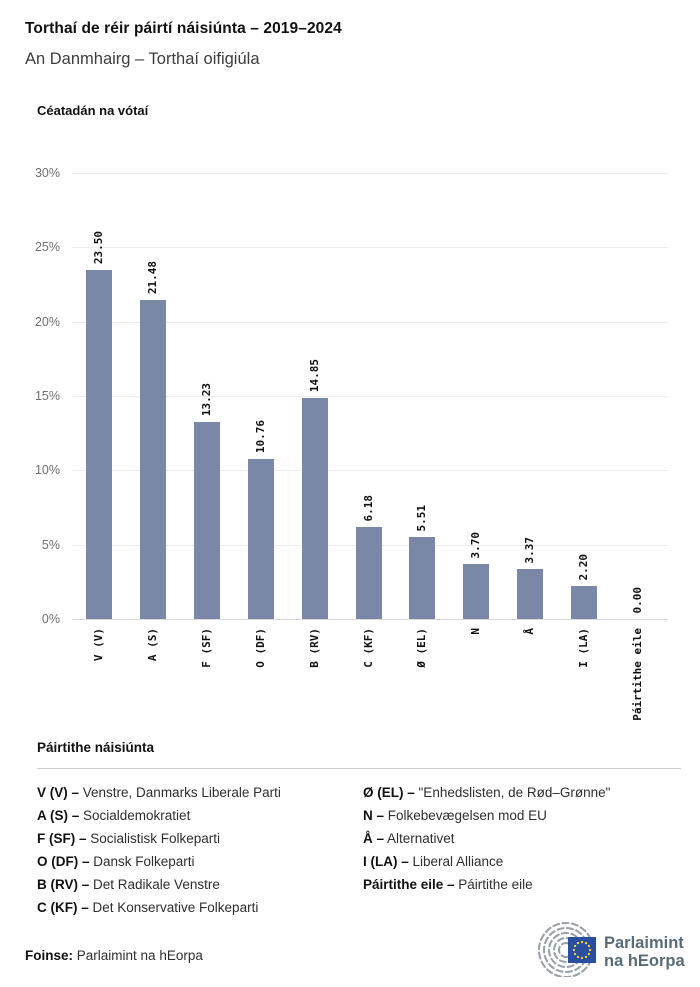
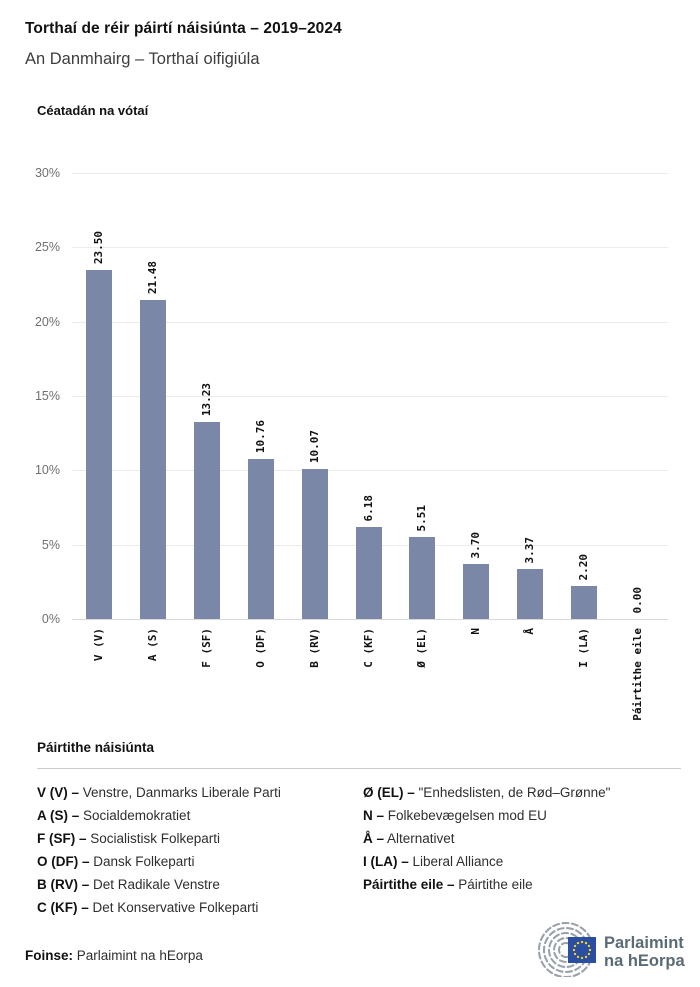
B (RV): 14.85 -> 10.07
